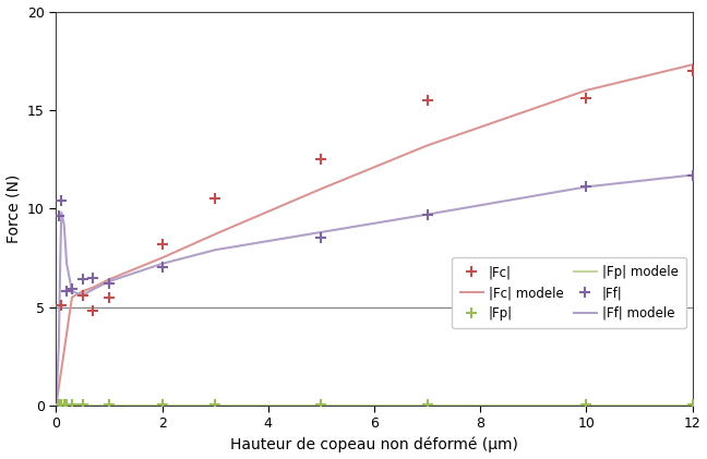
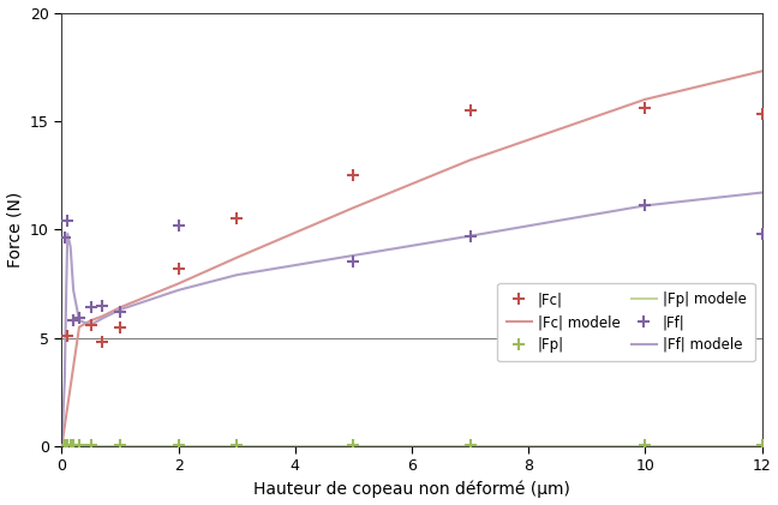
|Ff|/2: 7.0 -> 10.2
|Fc|/12: 17.0 -> 15.3
|Ff|/12: 11.7 -> 9.8
